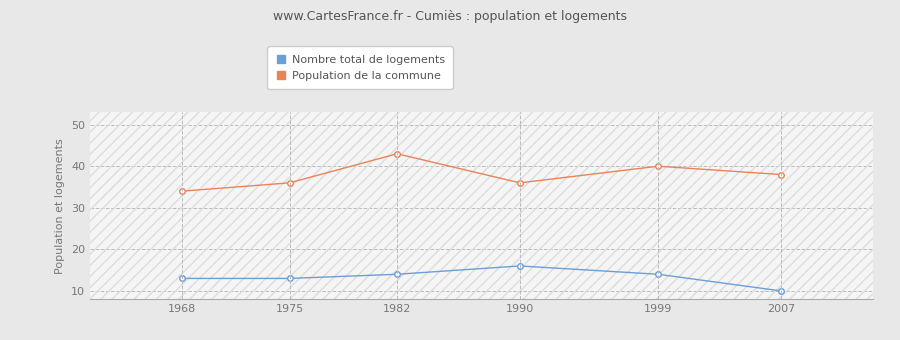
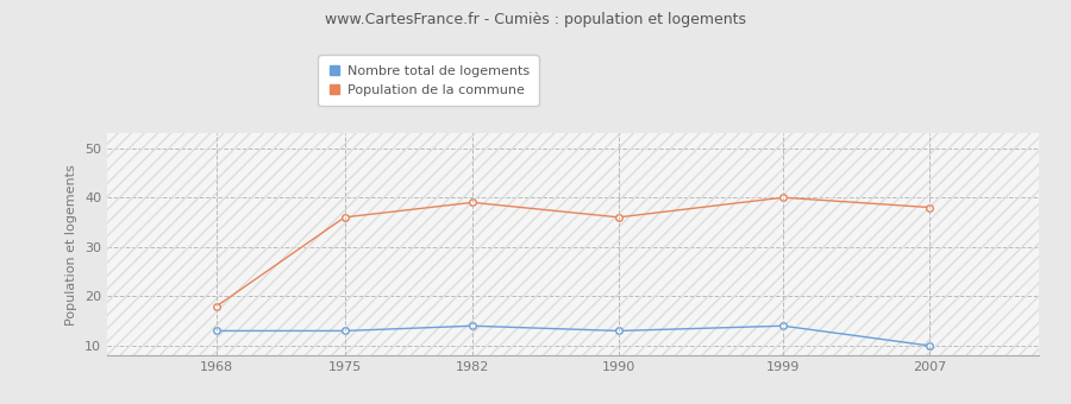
Population de la commune/1968: 34 -> 18
Population de la commune/1982: 43 -> 39
Nombre total de logements/1990: 16 -> 13
